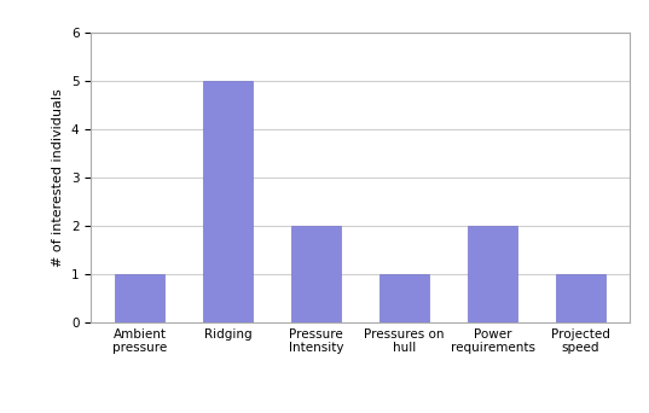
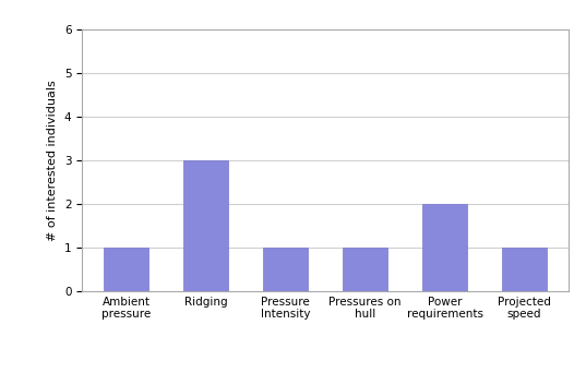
Ridging: 5 -> 3
Pressure Intensity: 2 -> 1
